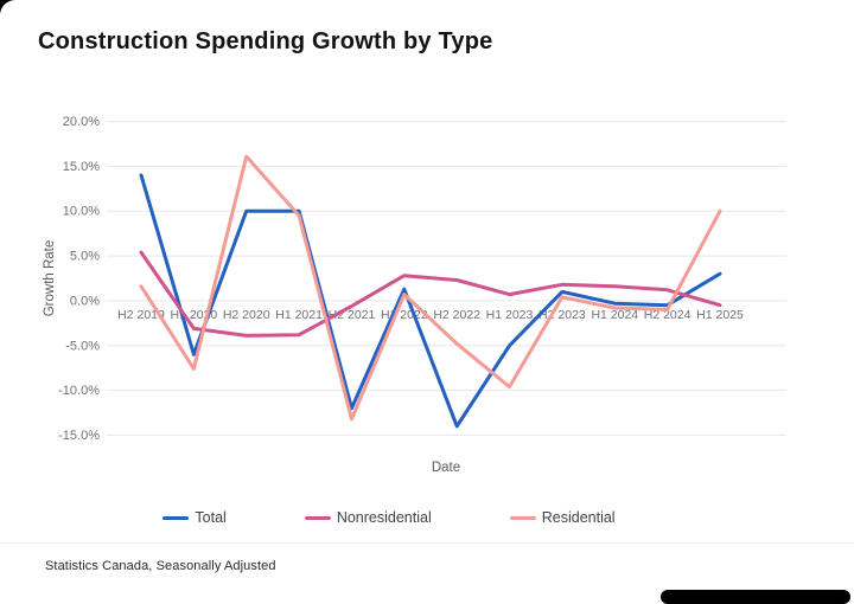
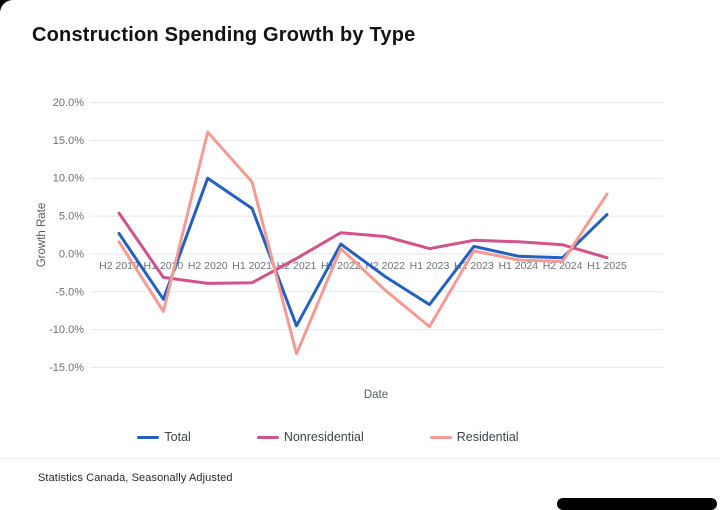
Total/H2 2019: 14% -> 3%
Total/H1 2021: 10% -> 6%
Total/H2 2021: -12% -> -10%
Total/H2 2022: -14% -> -3%
Total/H1 2023: -5% -> -7%
Total/H1 2025: 3% -> 5%
Residential/H1 2025: 10% -> 8%
